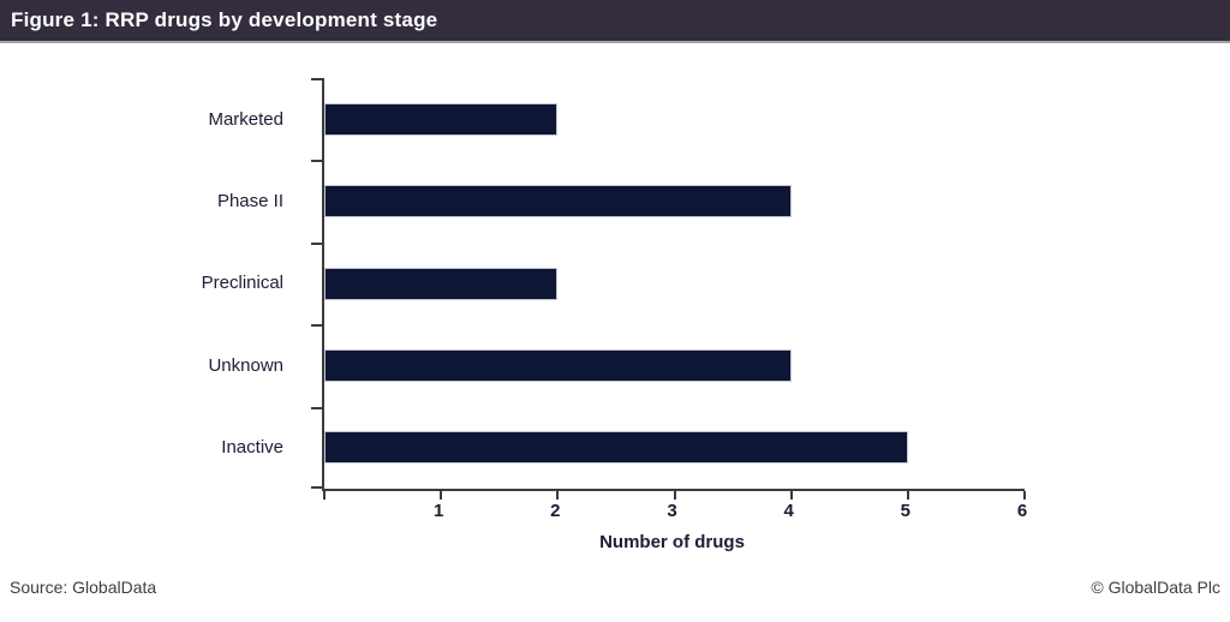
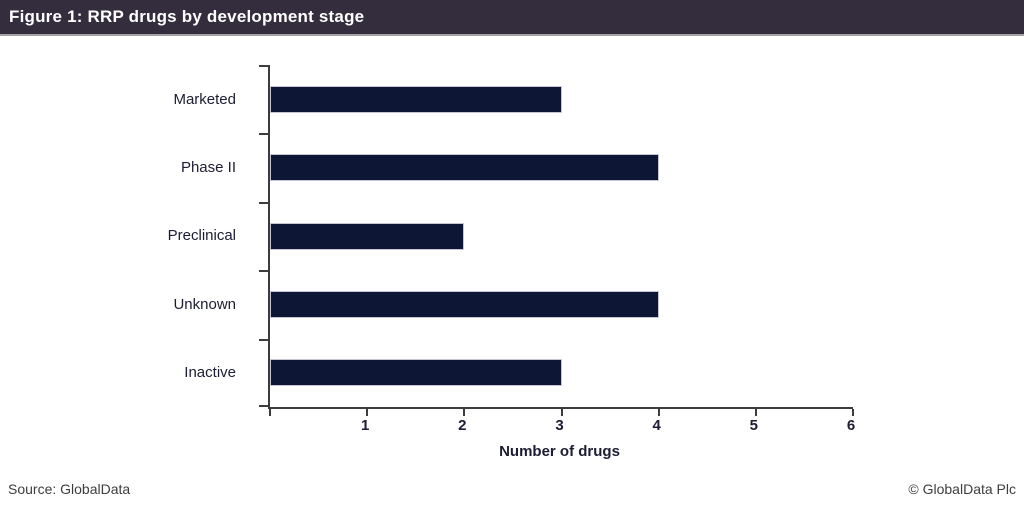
Marketed: 2 -> 3
Inactive: 5 -> 3
